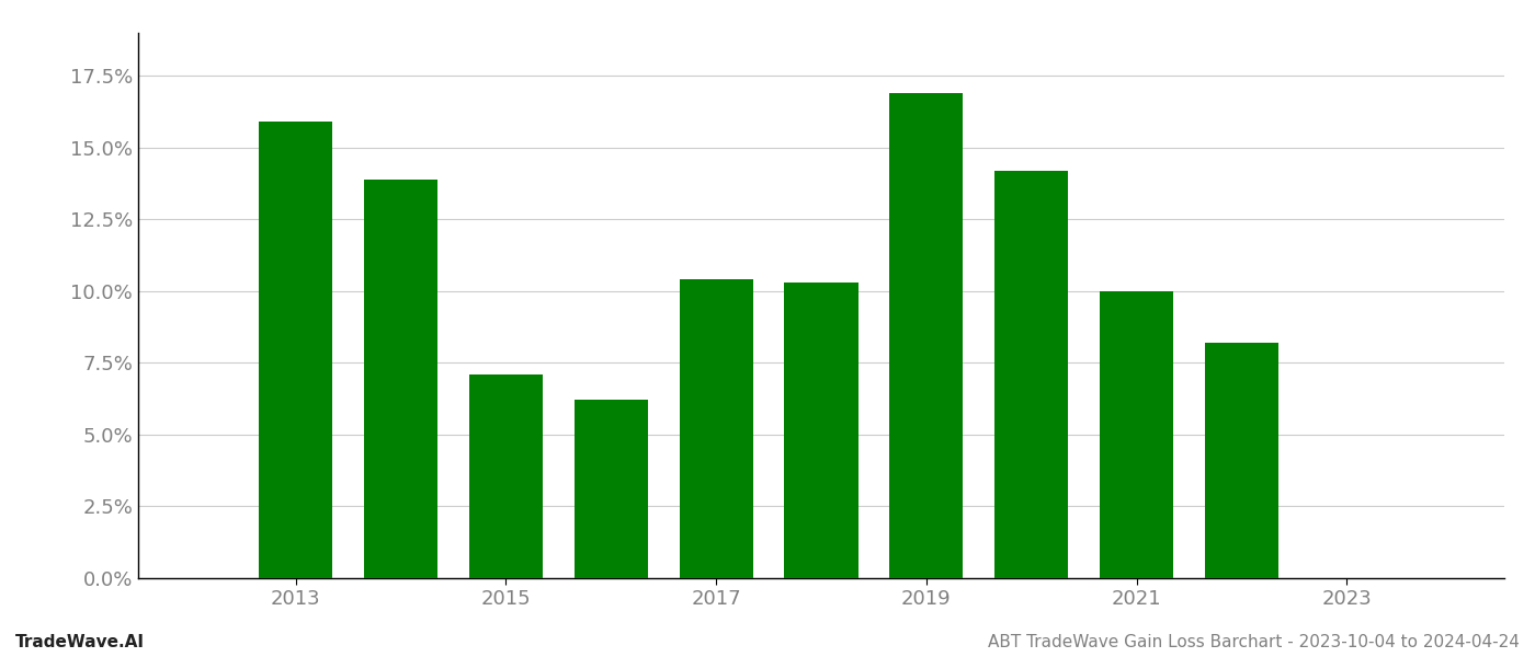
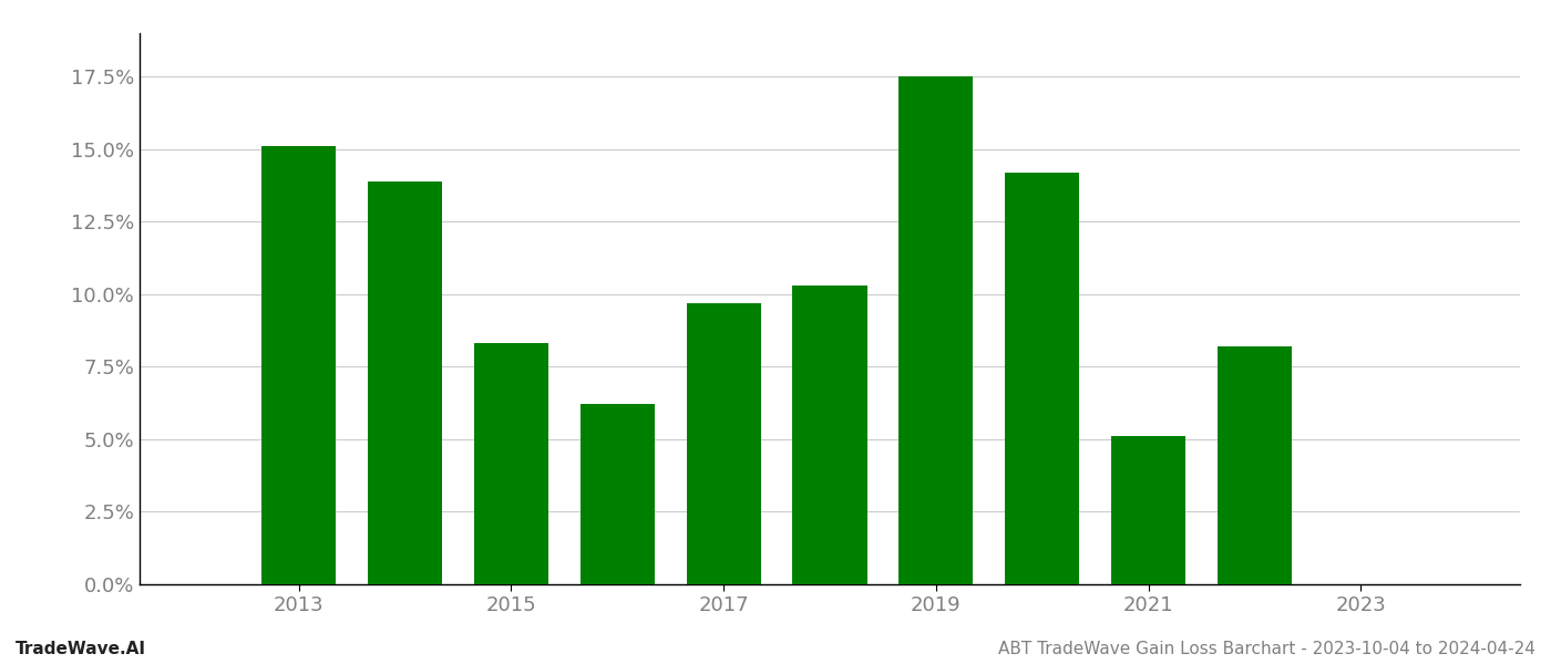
2013: 15.9% -> 15.1%
2015: 7.1% -> 8.3%
2017: 10.4% -> 9.7%
2019: 16.9% -> 17.5%
2021: 10.0% -> 5.1%
